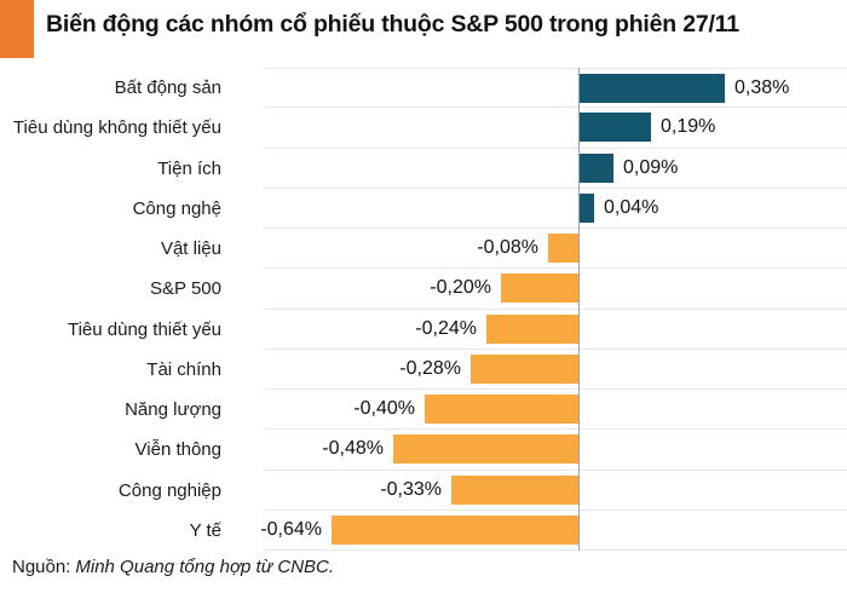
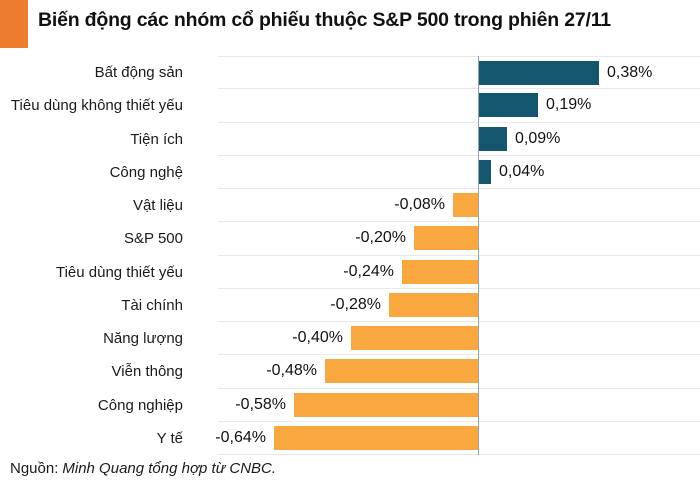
Công nghiệp: -0,33% -> -0,58%
